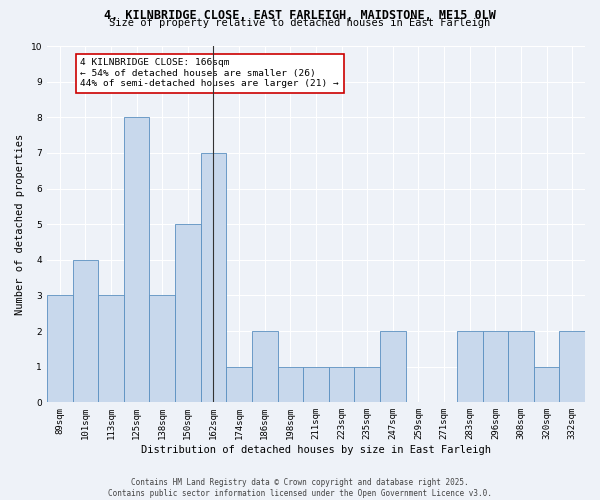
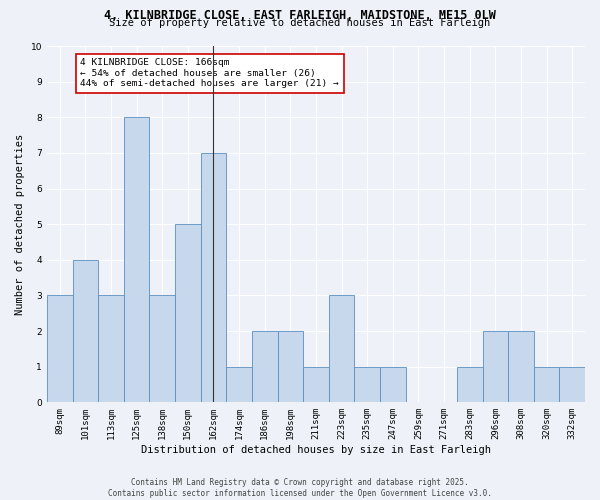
198sqm: 1 -> 2
223sqm: 1 -> 3
247sqm: 2 -> 1
283sqm: 2 -> 1
332sqm: 2 -> 1
